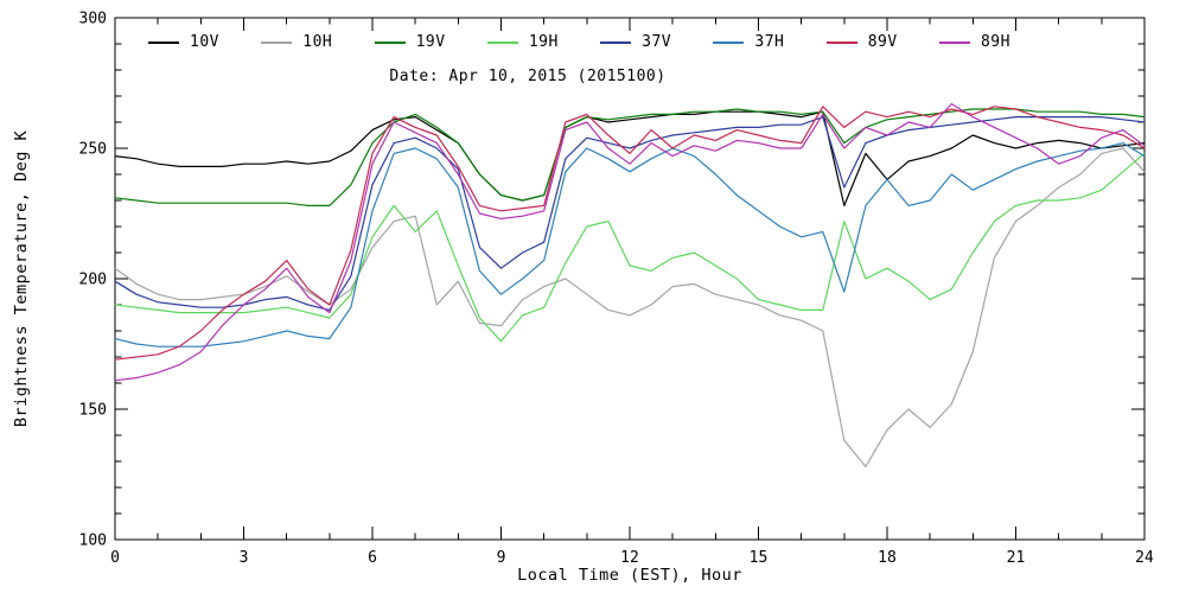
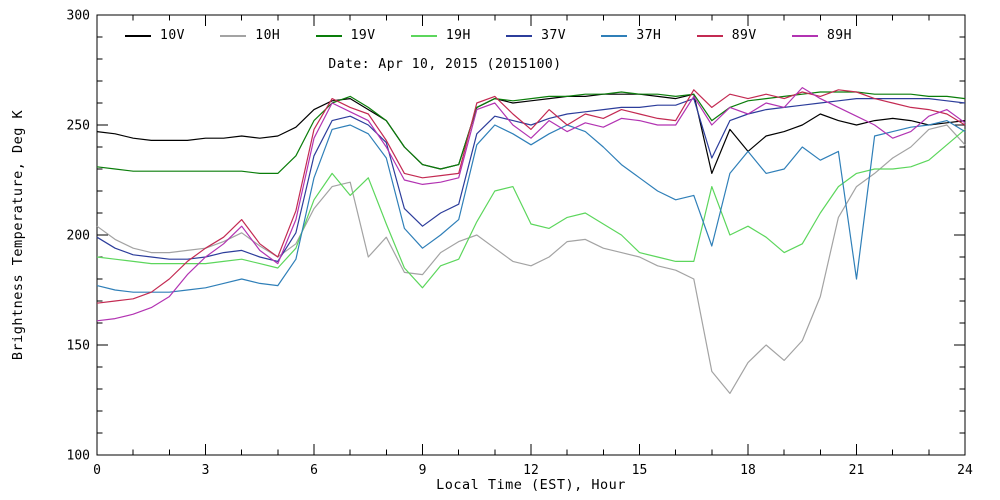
37H/21: 242 -> 180
